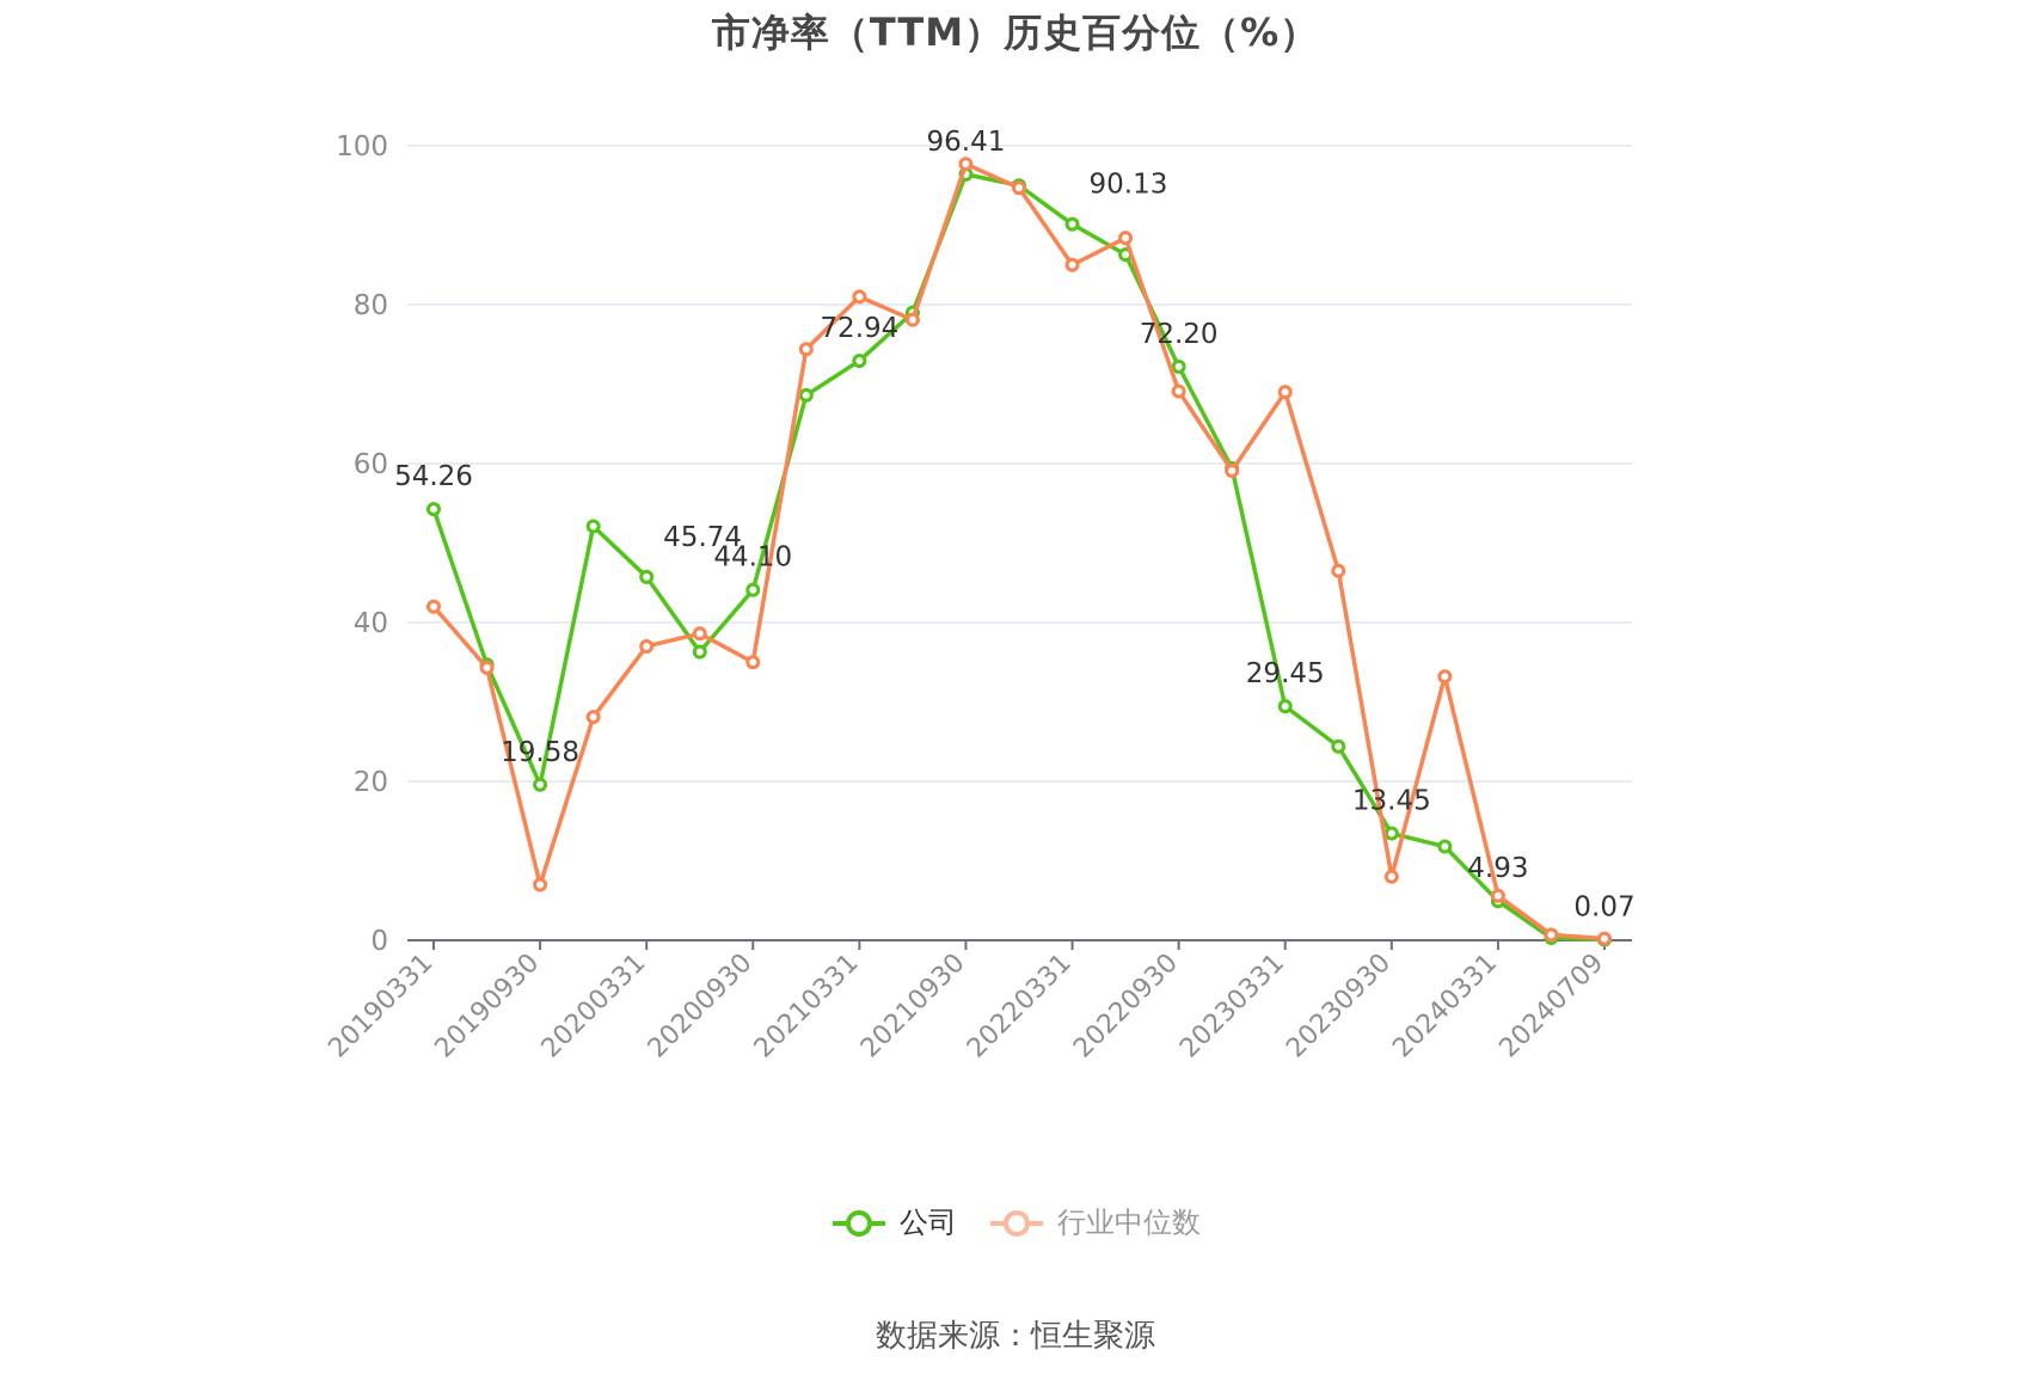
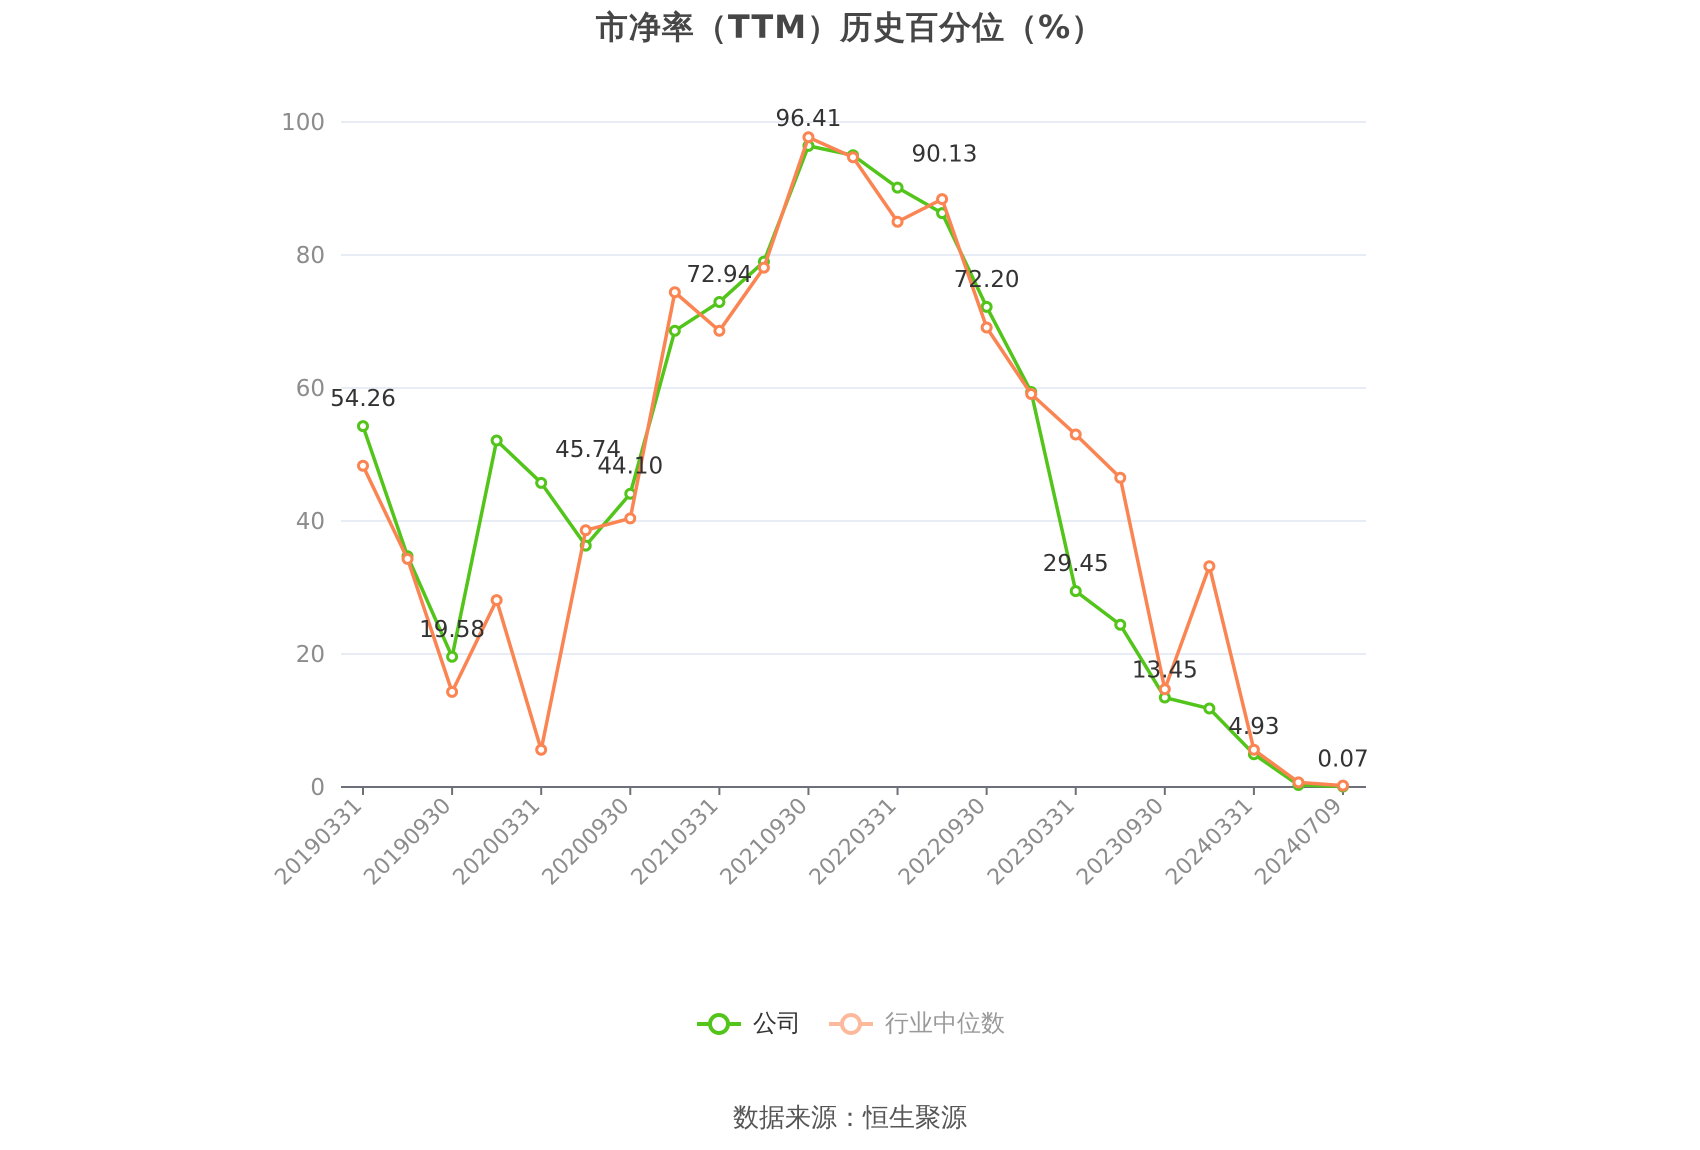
行业中位数/20190331: 42 -> 48
行业中位数/20190930: 7 -> 14
行业中位数/20200331: 37 -> 6
行业中位数/20200930: 35 -> 40
行业中位数/20210331: 81 -> 69
行业中位数/20230331: 69 -> 53
行业中位数/20230930: 8 -> 15
